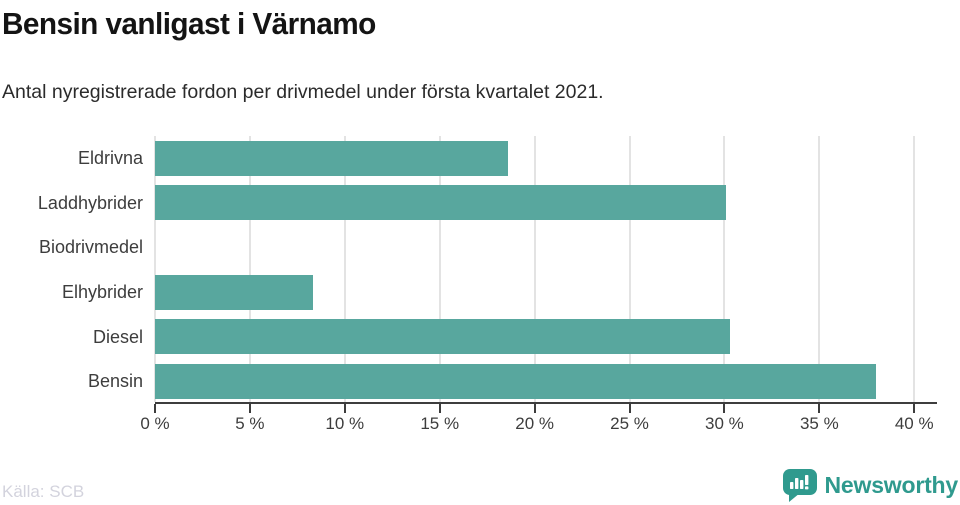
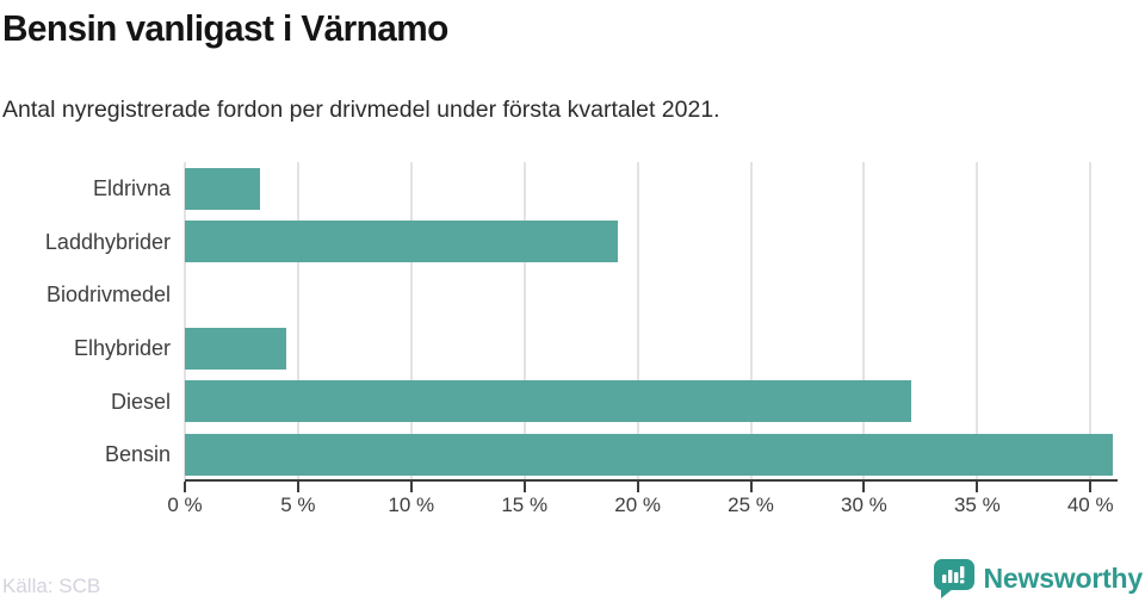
Eldrivna: 18.6% -> 3.3%
Laddhybrider: 30.1% -> 19.1%
Elhybrider: 8.3% -> 4.5%
Diesel: 30.3% -> 32.1%
Bensin: 38.0% -> 41.0%
